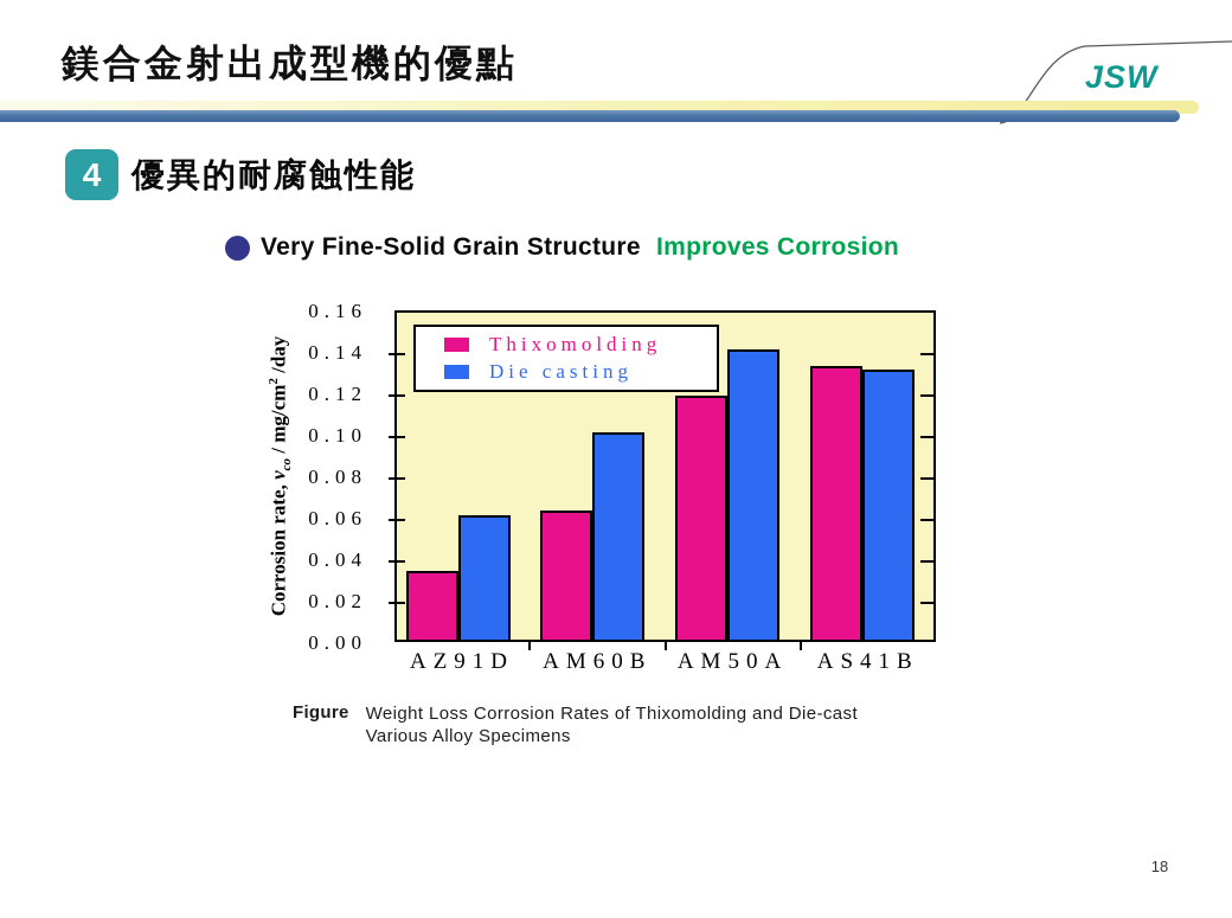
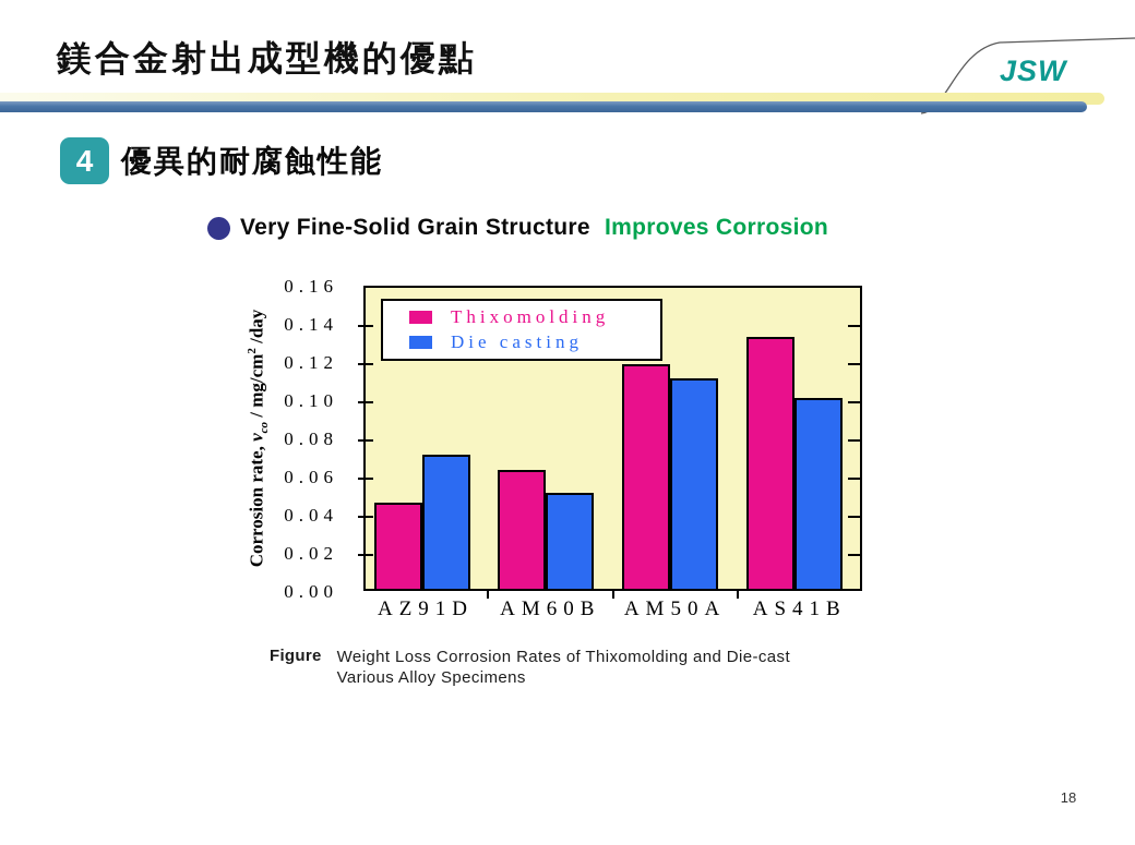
Thixomolding/AZ91D: 0.033 -> 0.045
Die casting/AZ91D: 0.06 -> 0.07
Die casting/AM60B: 0.10 -> 0.05
Die casting/AM50A: 0.14 -> 0.11
Die casting/AS41B: 0.13 -> 0.10
